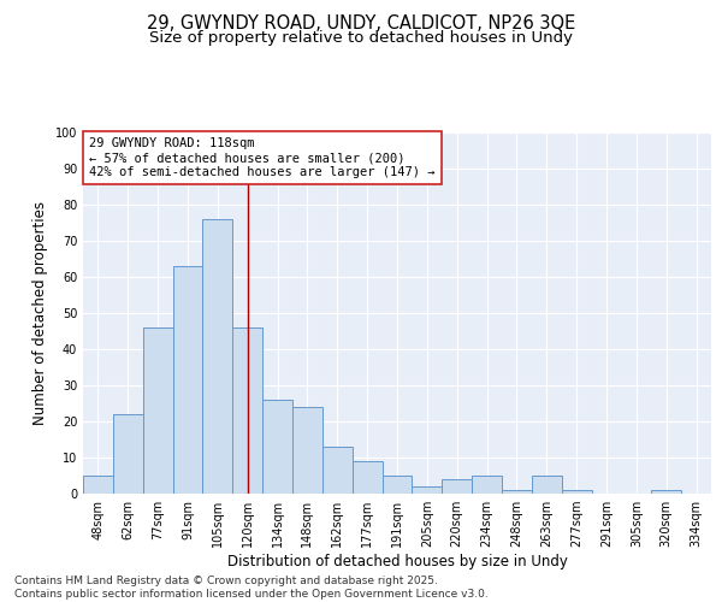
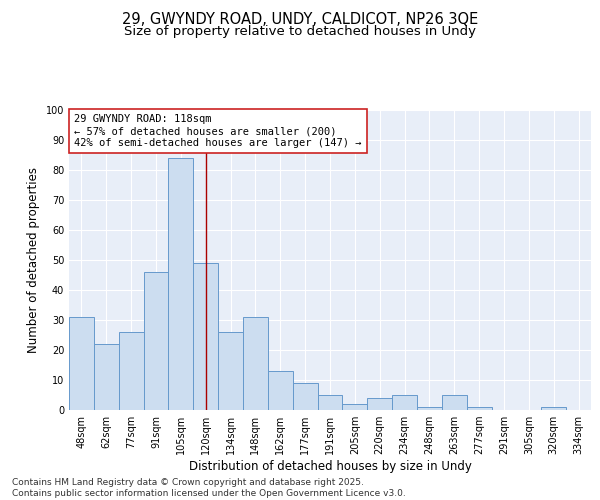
48sqm: 5 -> 31
77sqm: 46 -> 26
91sqm: 63 -> 46
105sqm: 76 -> 84
120sqm: 46 -> 49
148sqm: 24 -> 31
